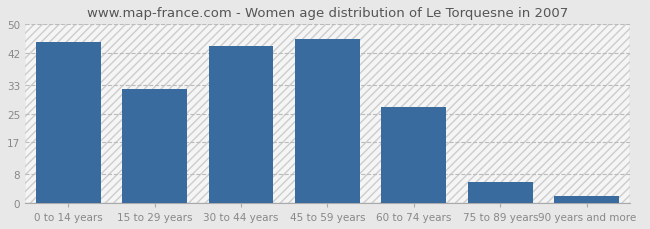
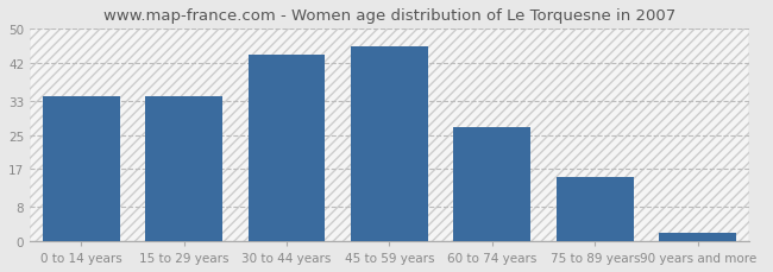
0 to 14 years: 45 -> 34
15 to 29 years: 32 -> 34
75 to 89 years: 6 -> 15
